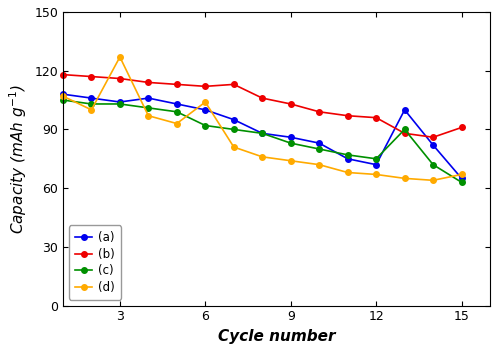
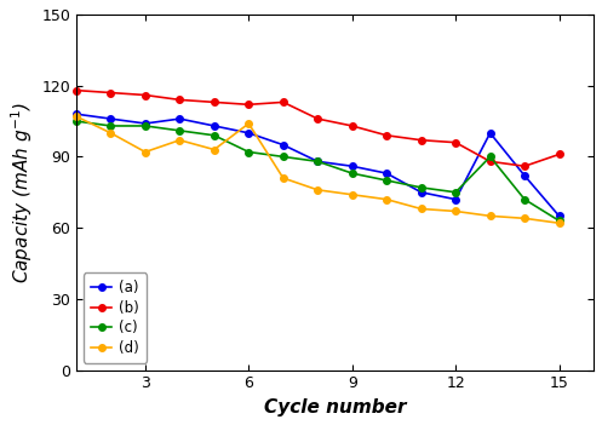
(d)/3: 127 -> 92
(d)/15: 67 -> 62
